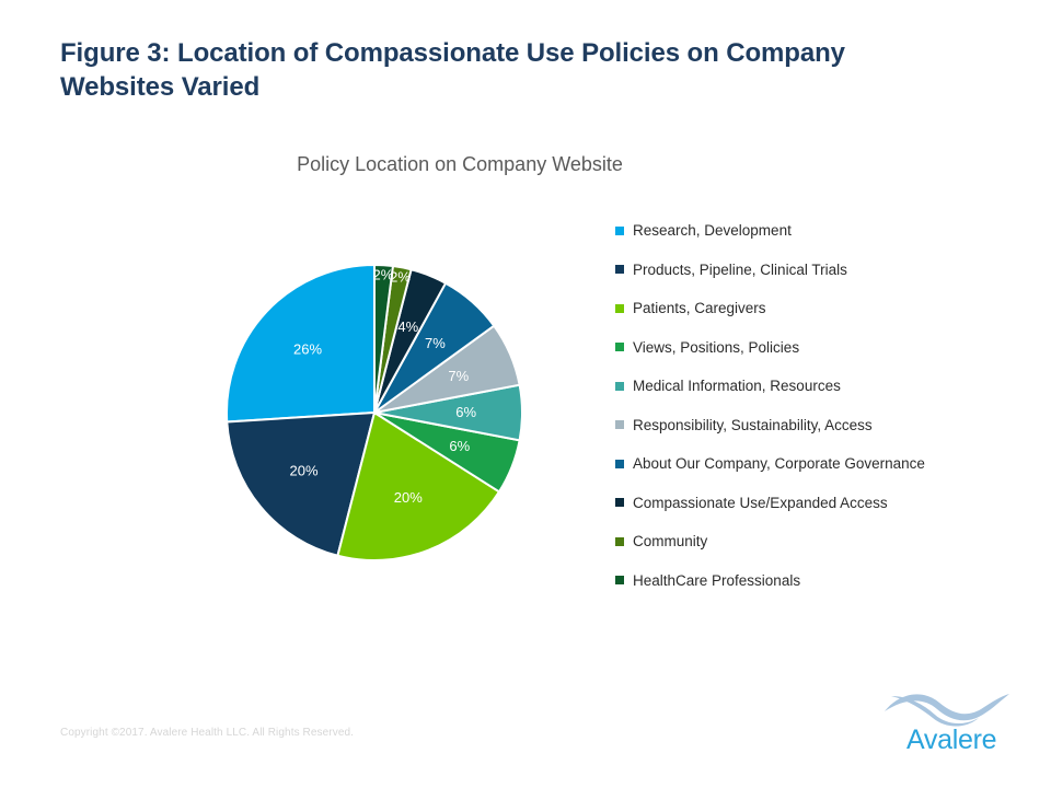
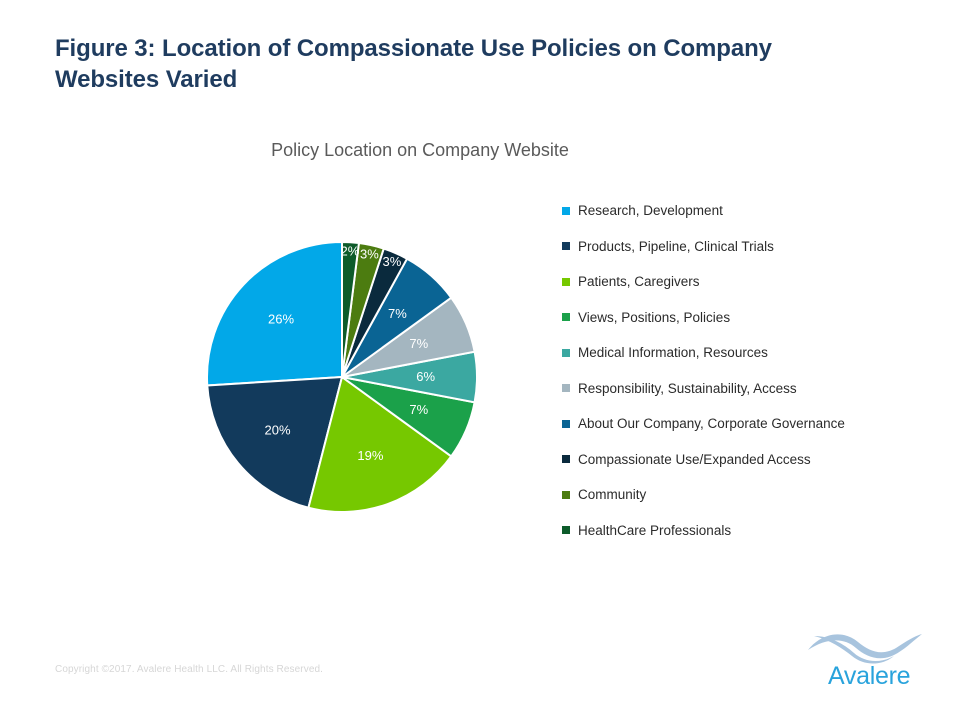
Patients, Caregivers: 20% -> 19%
Views, Positions, Policies: 6% -> 7%
Compassionate Use/Expanded Access: 4% -> 3%
Community: 2% -> 3%
